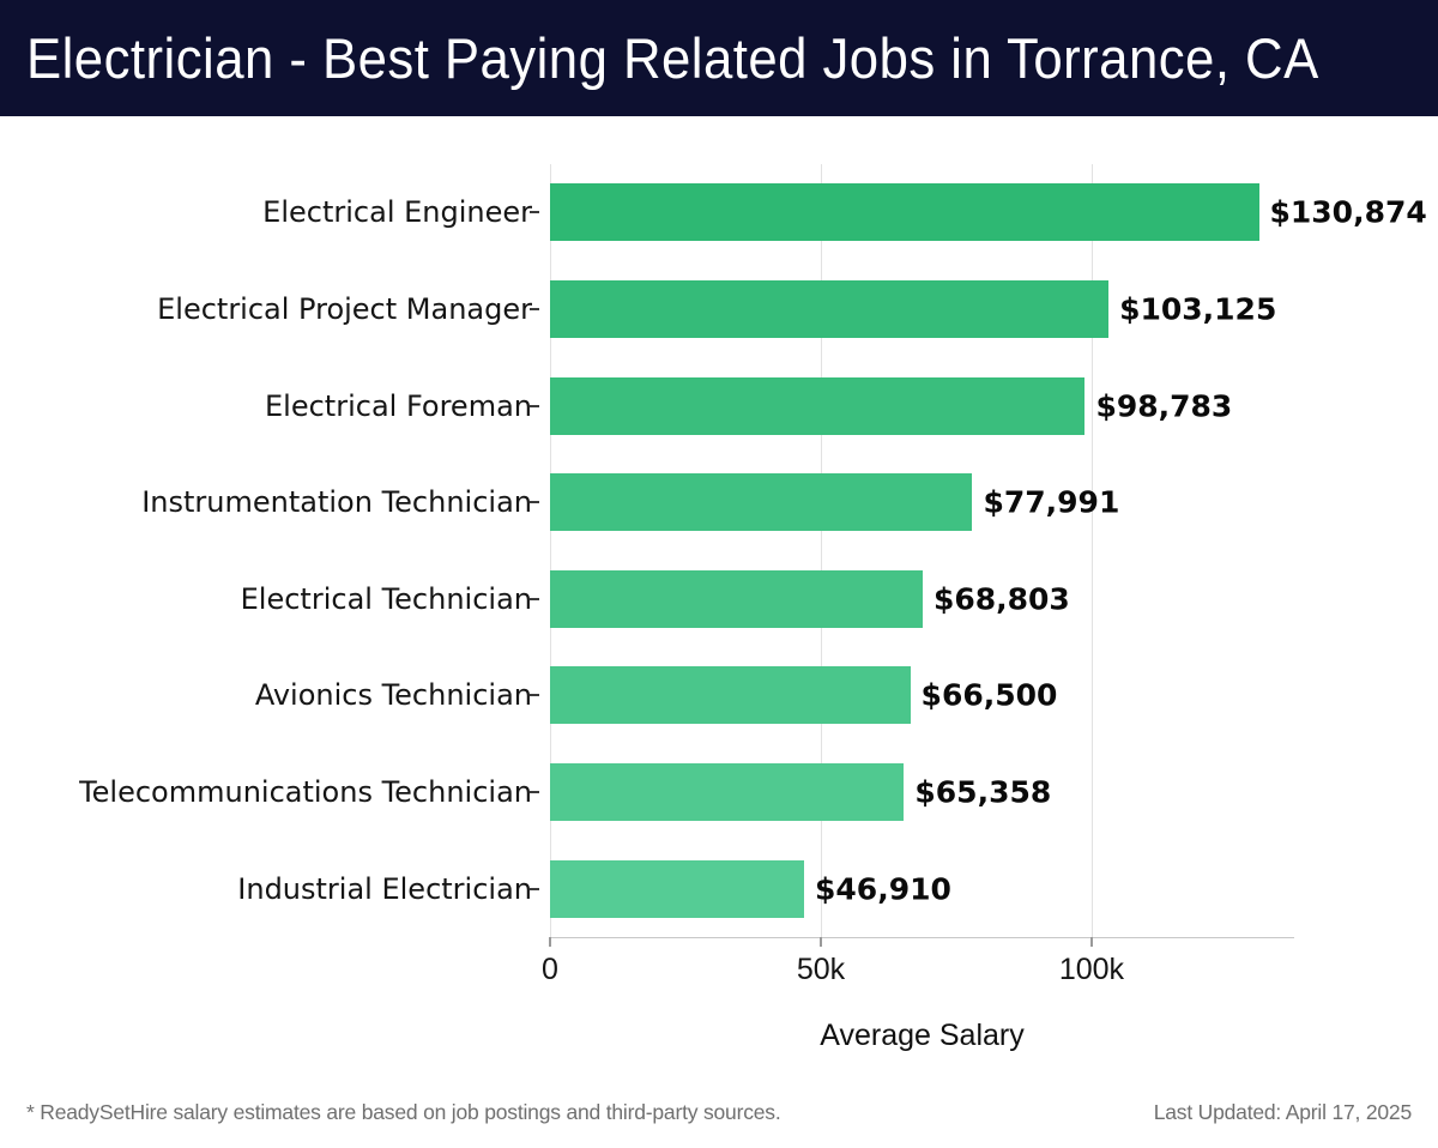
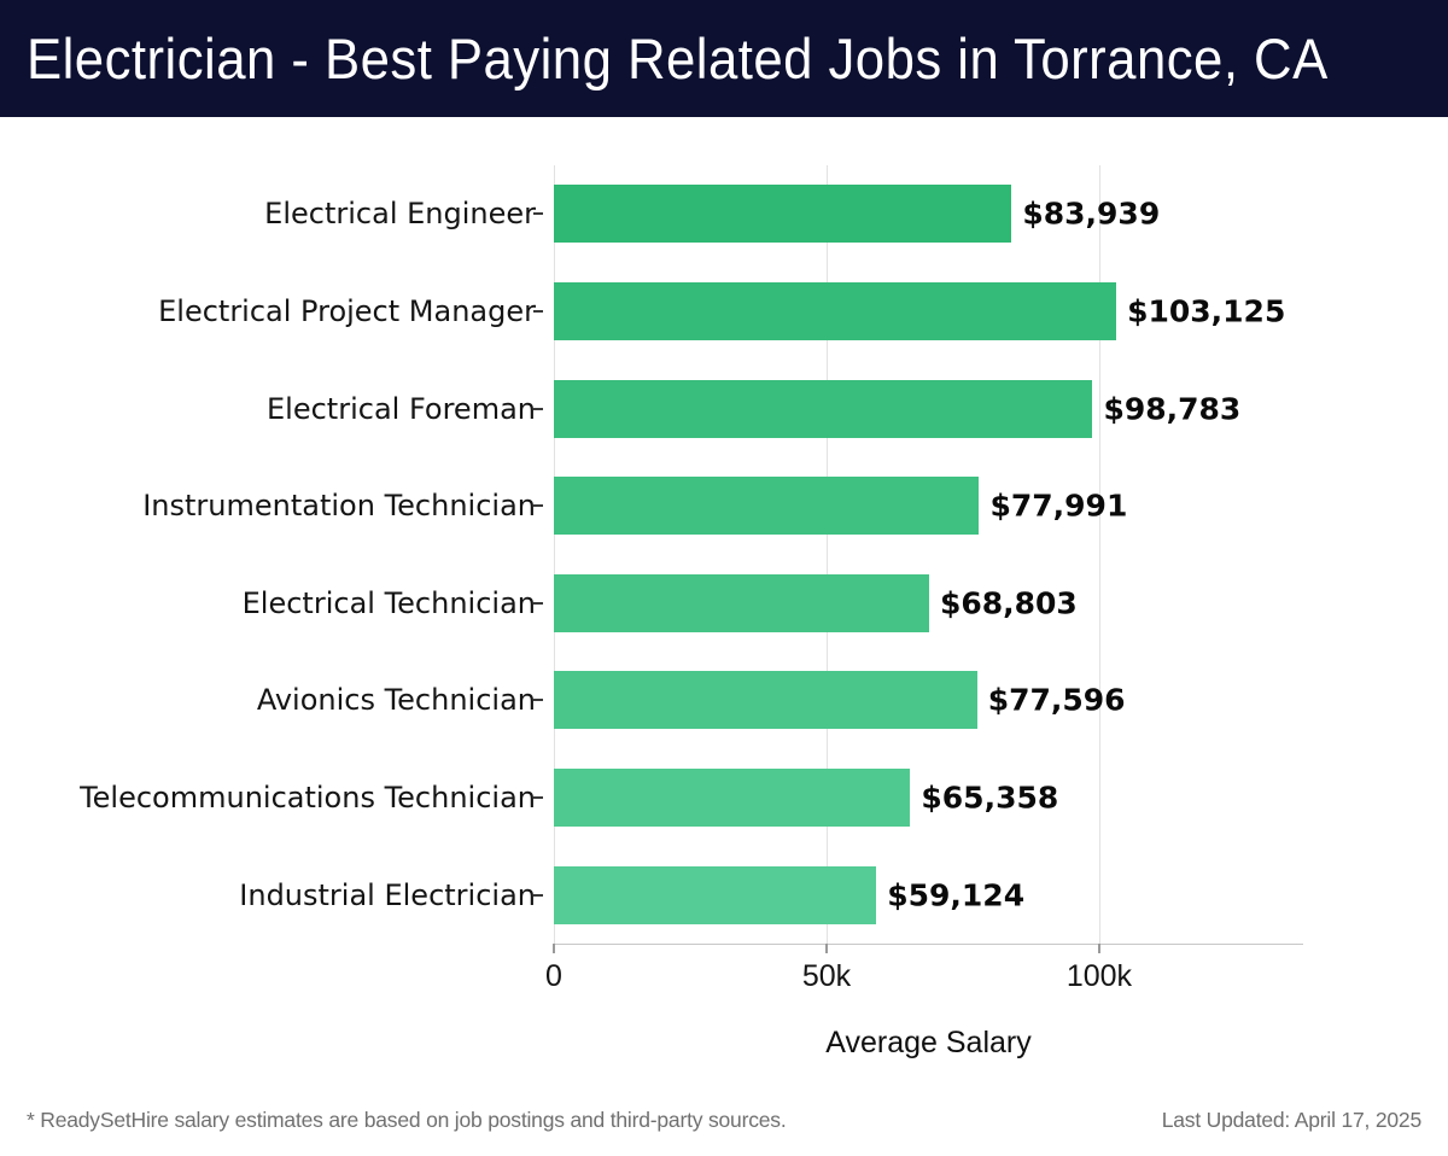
Electrical Engineer: $130,874 -> $83,939
Avionics Technician: $66,500 -> $77,596
Industrial Electrician: $46,910 -> $59,124
